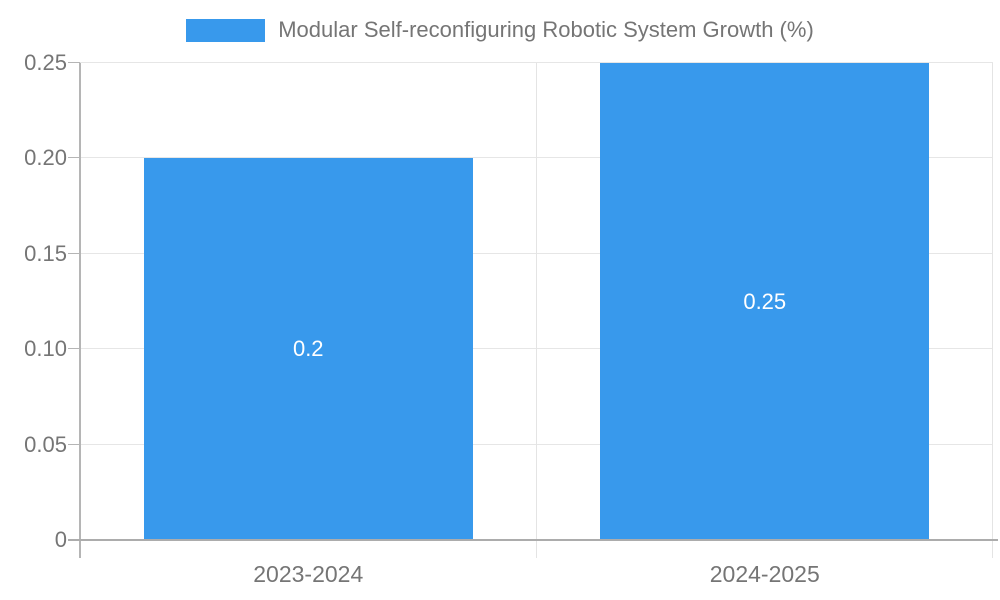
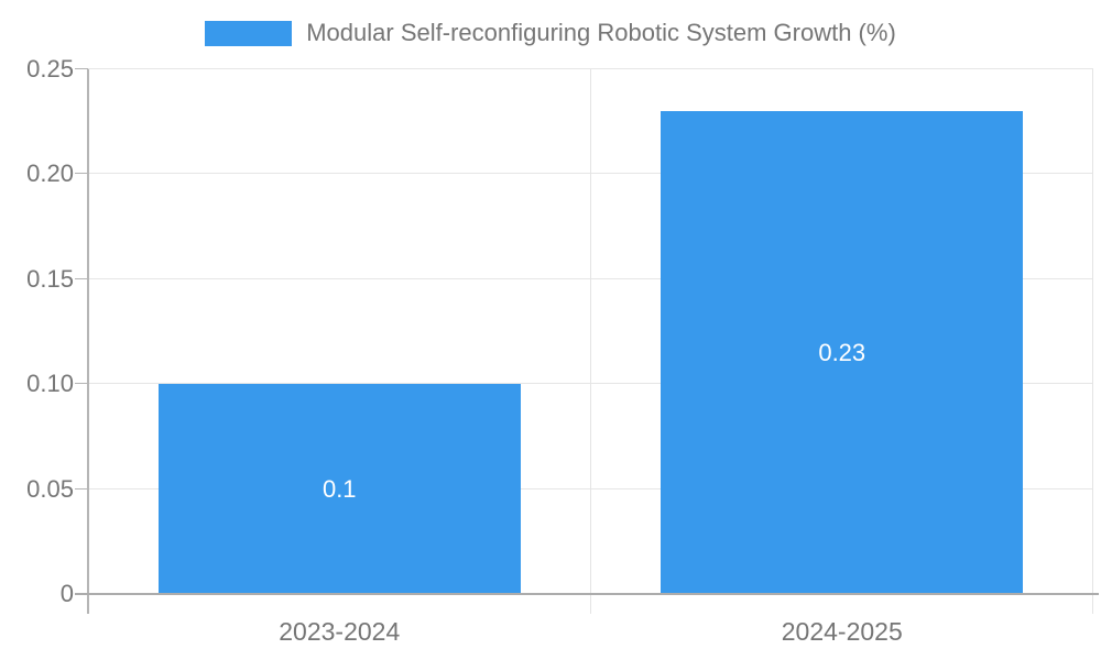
2023-2024: 0.2 -> 0.1
2024-2025: 0.25 -> 0.23
